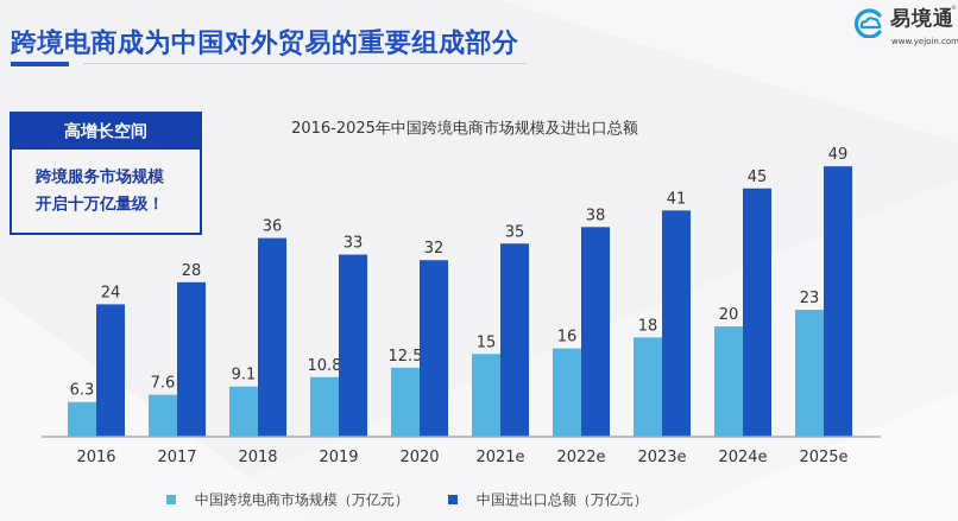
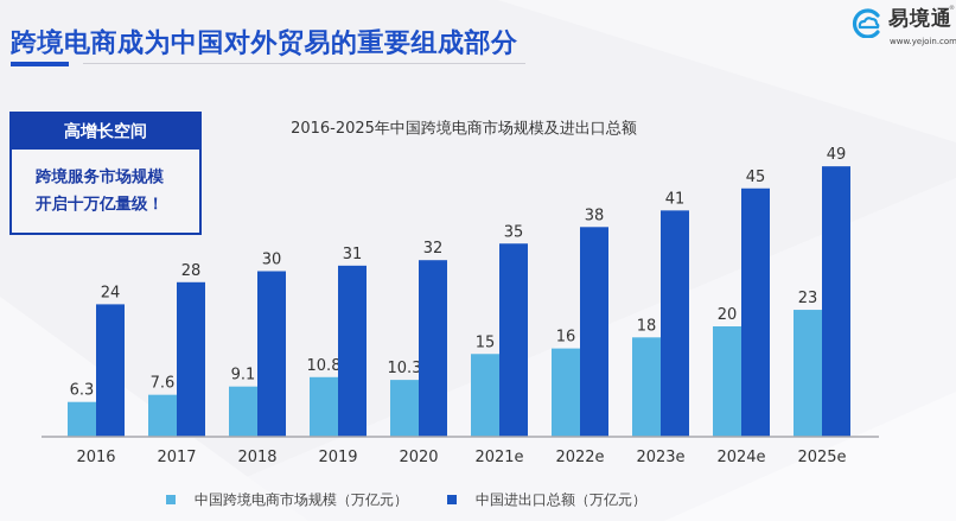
中国进出口总额（万亿元）/2018: 36 -> 30
中国进出口总额（万亿元）/2019: 33 -> 31
中国跨境电商市场规模（万亿元）/2020: 12.5 -> 10.3
